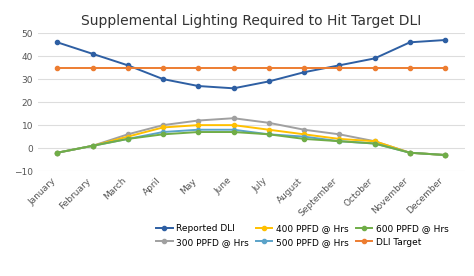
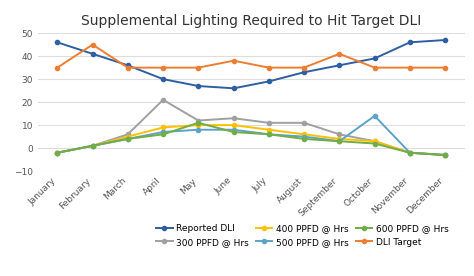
DLI Target/February: 35 -> 45
300 PPFD @ Hrs/April: 10 -> 21
600 PPFD @ Hrs/May: 7 -> 11
DLI Target/June: 35 -> 38
300 PPFD @ Hrs/August: 8 -> 11
DLI Target/September: 35 -> 41
500 PPFD @ Hrs/October: 2 -> 14
